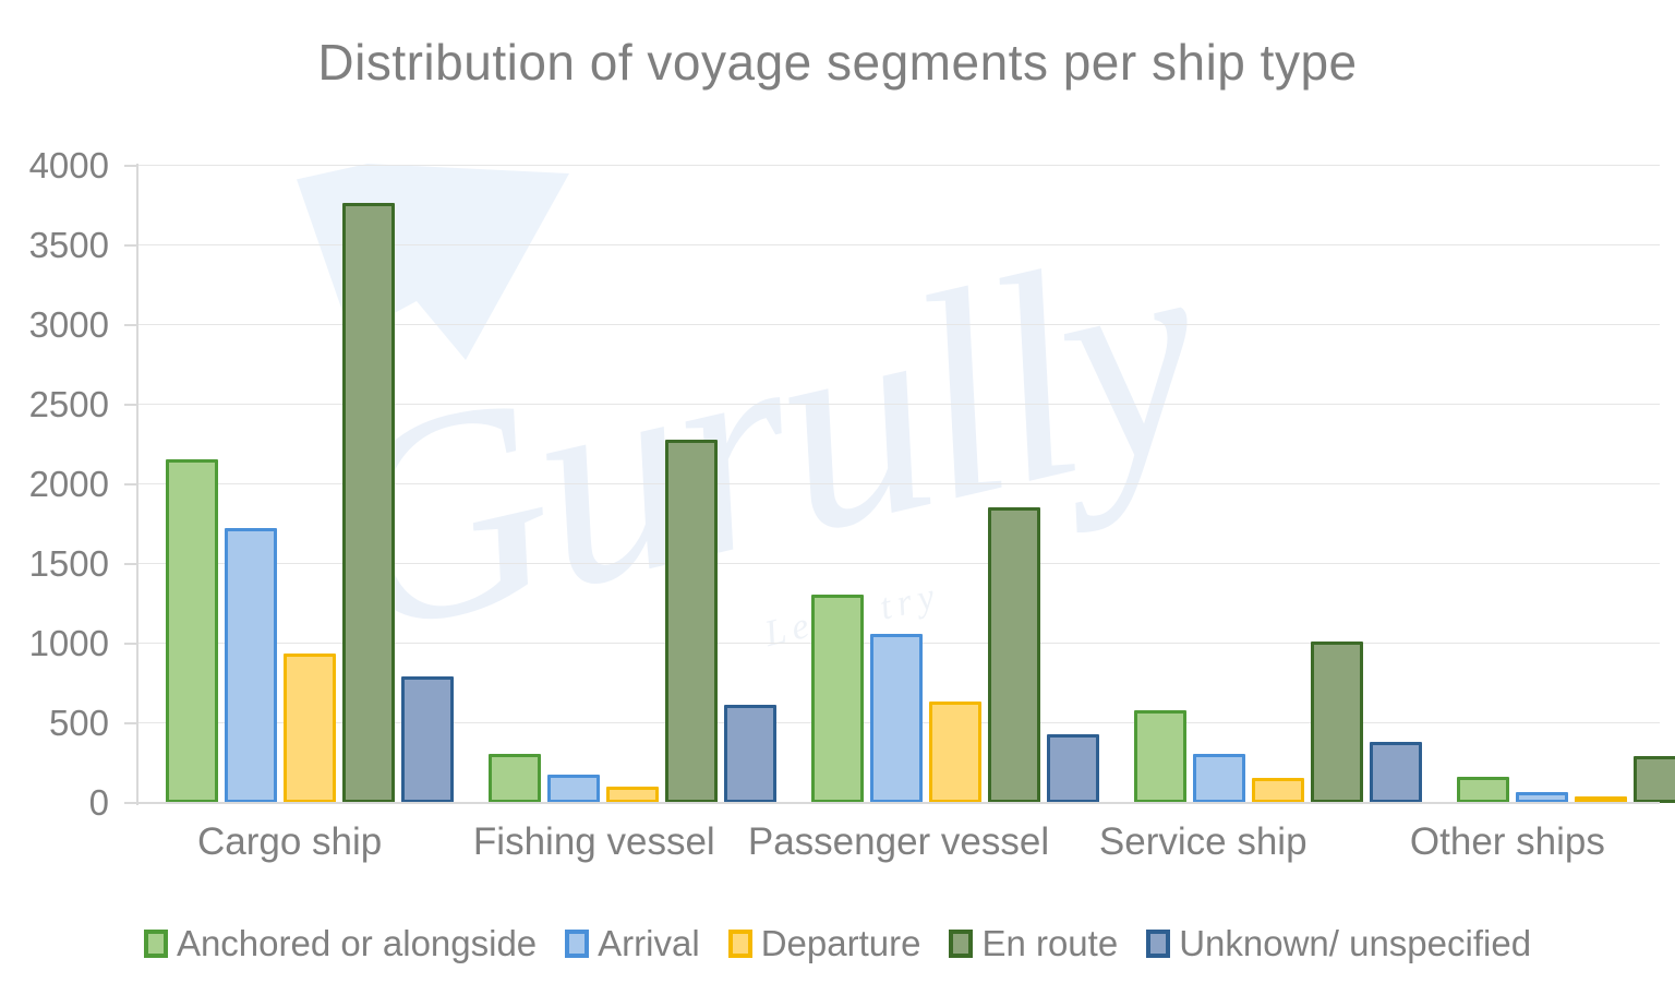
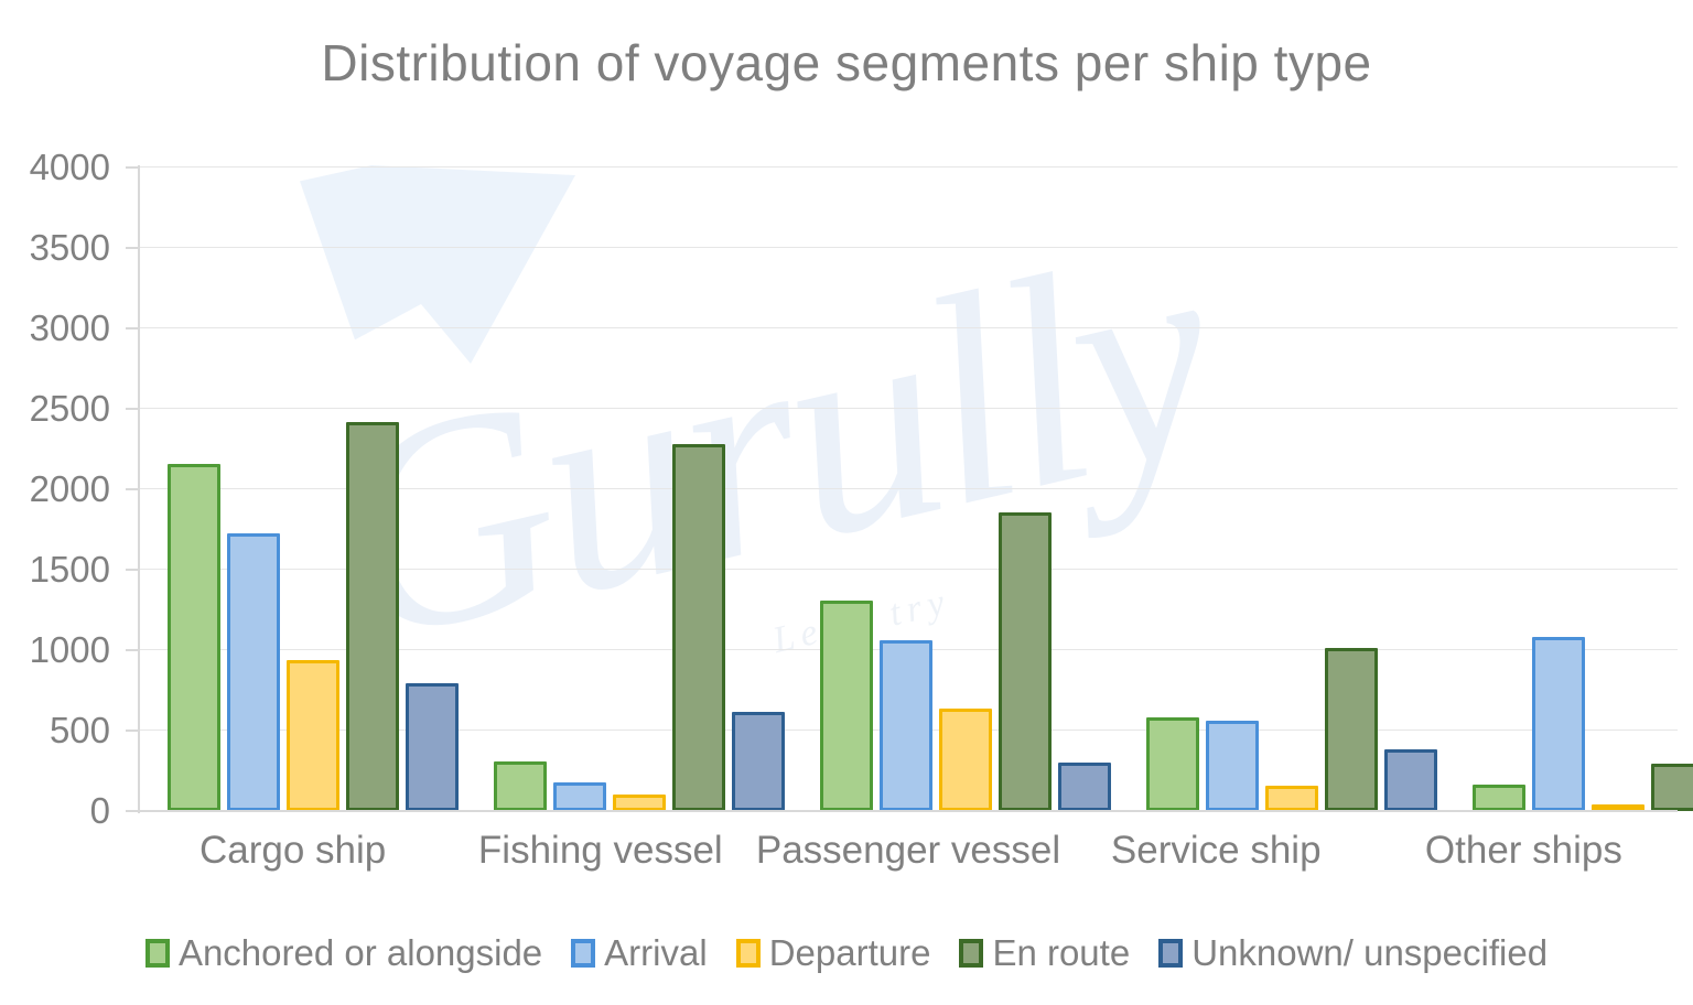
En route/Cargo ship: 3770 -> 2420
Unknown/ unspecified/Passenger vessel: 430 -> 300
Arrival/Service ship: 300 -> 560
Arrival/Other ships: 70 -> 1080
